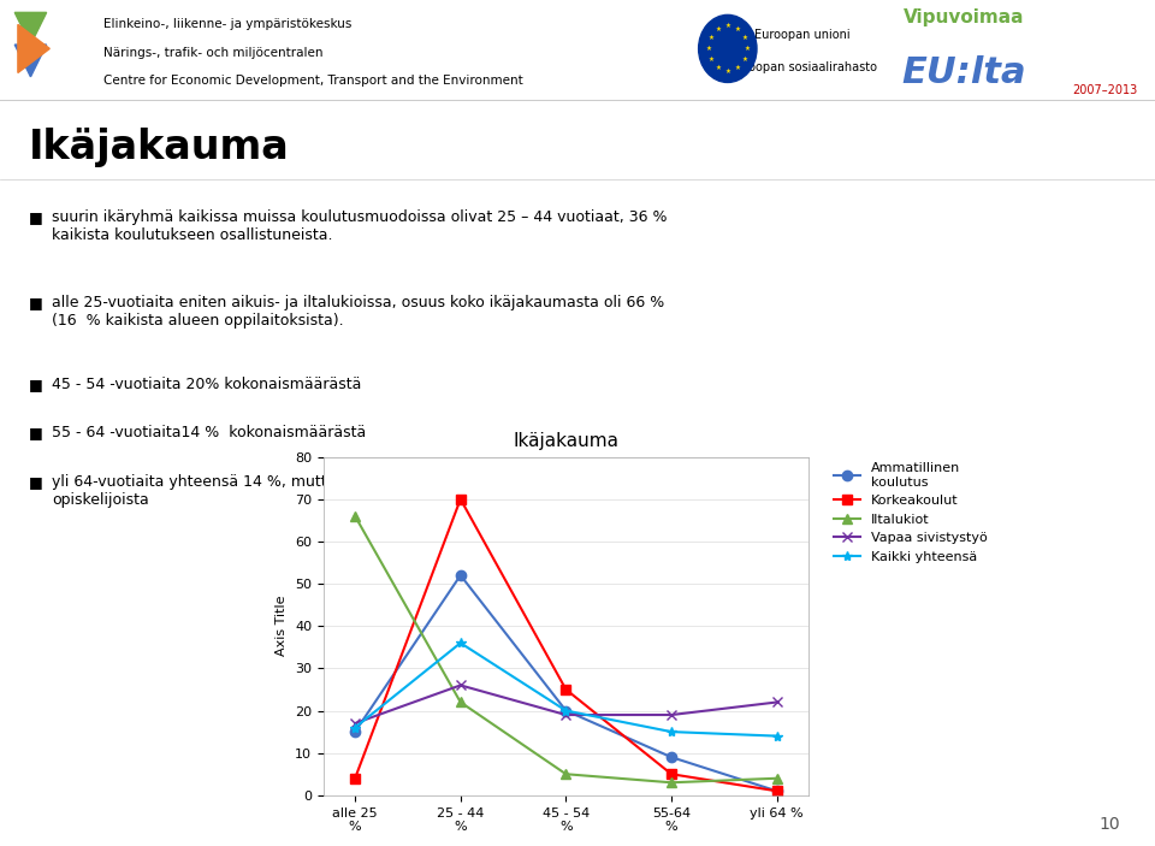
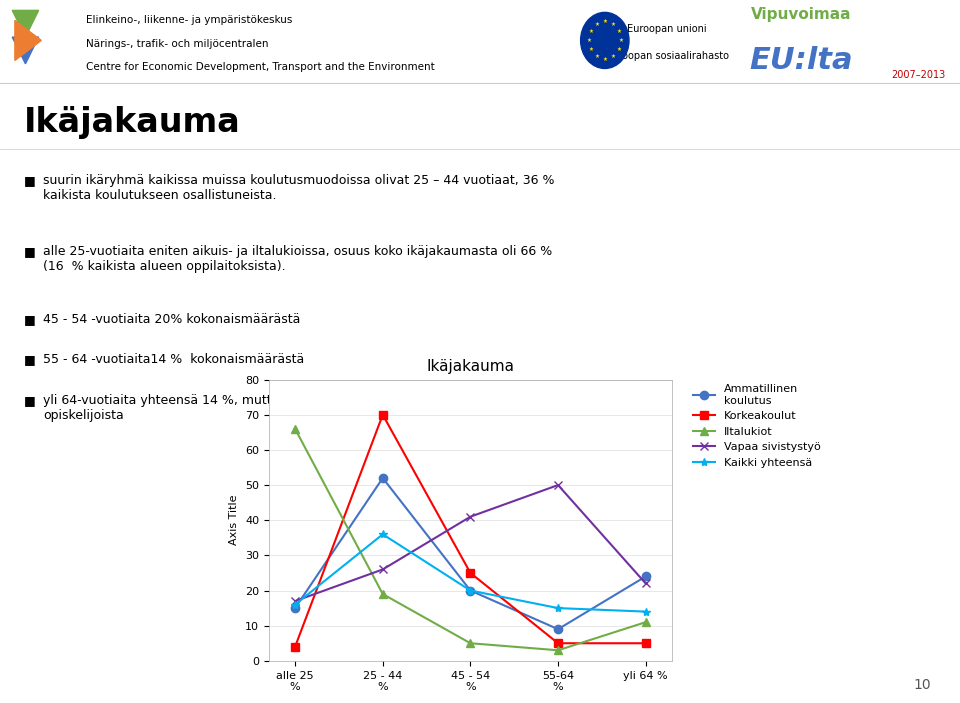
Iltalukiot/25 - 44 %: 22 -> 19
Vapaa sivistystyö/45 - 54 %: 19 -> 41
Vapaa sivistystyö/55-64 %: 19 -> 50
Ammatillinen koulutus/yli 64 %: 1 -> 24
Korkeakoulut/yli 64 %: 1 -> 5
Iltalukiot/yli 64 %: 4 -> 11
